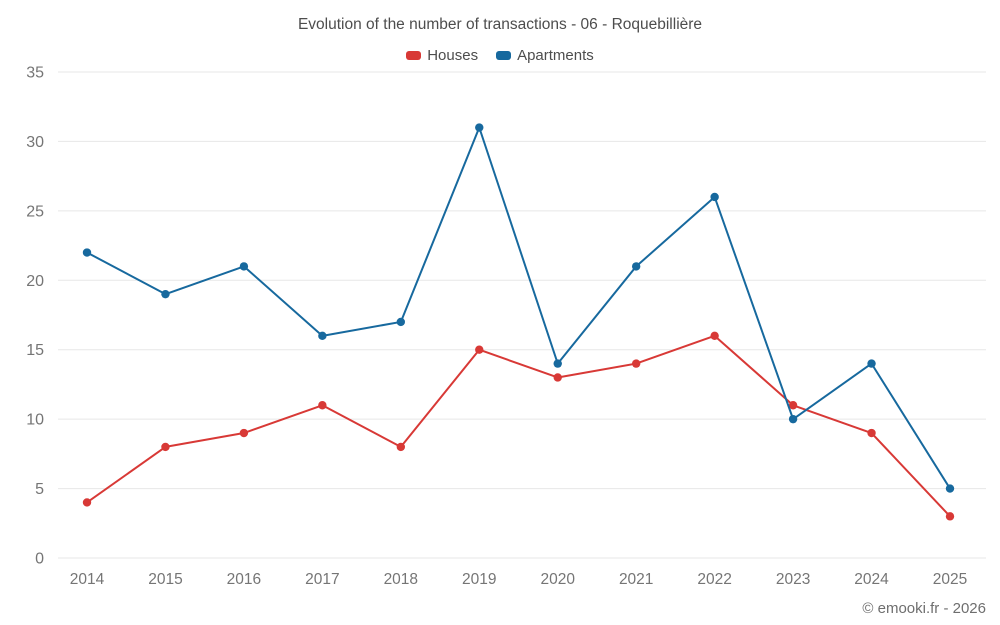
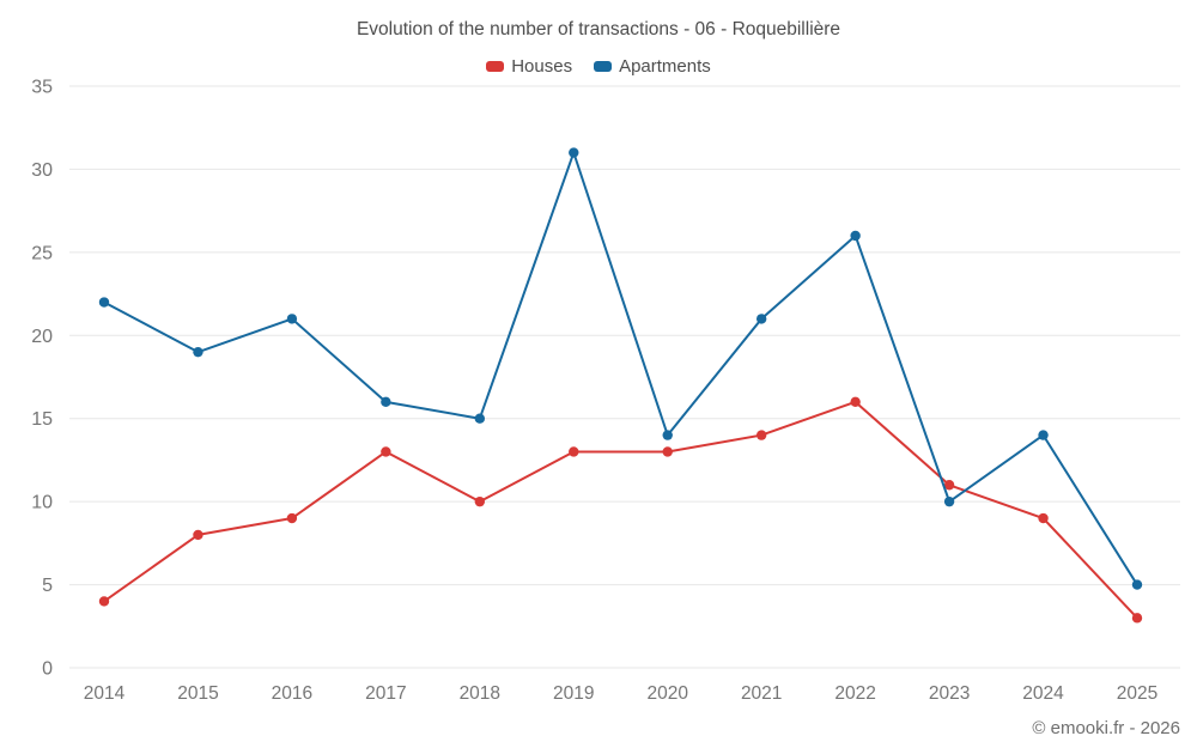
Houses/2017: 11 -> 13
Houses/2018: 8 -> 10
Apartments/2018: 17 -> 15
Houses/2019: 15 -> 13
